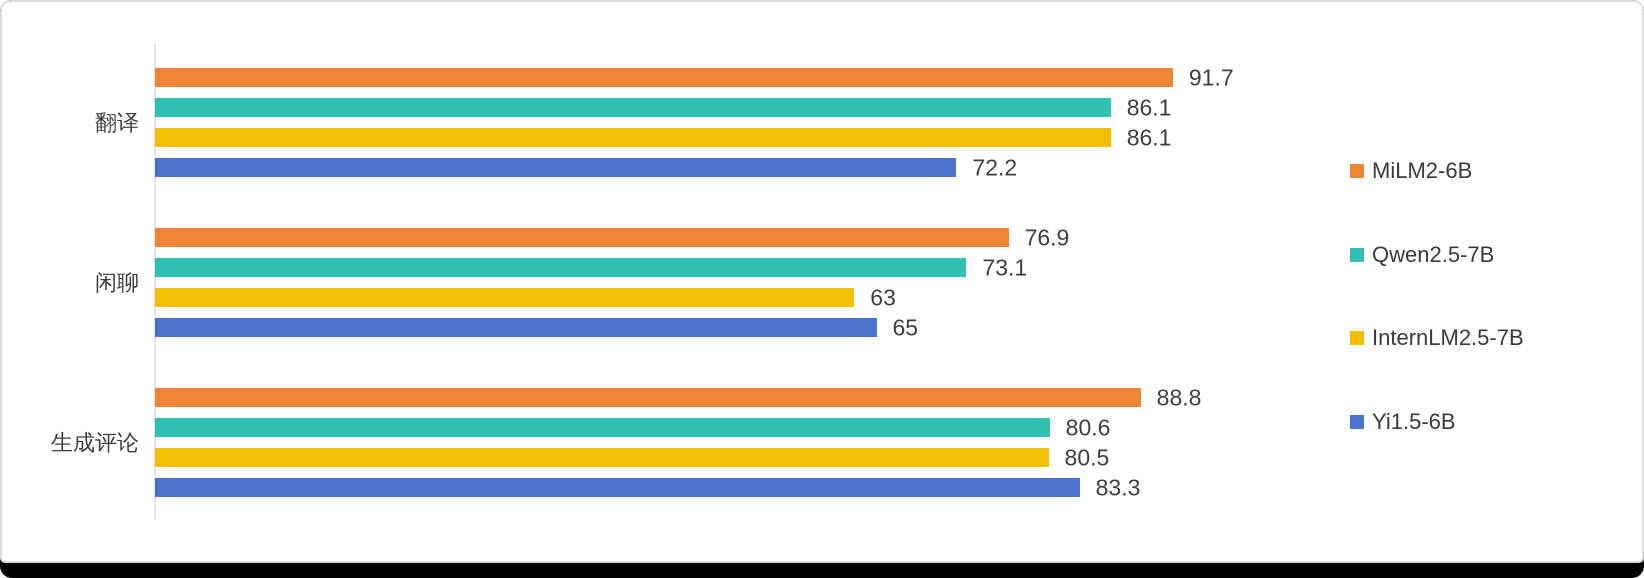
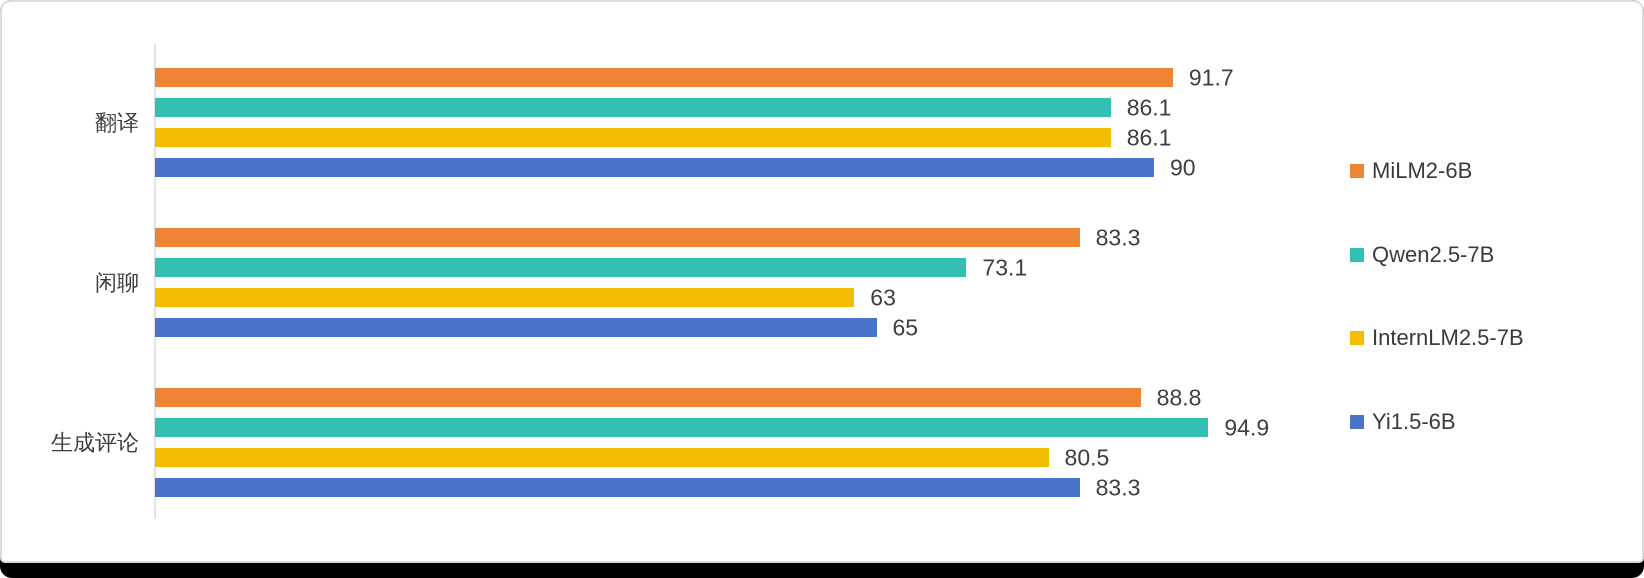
Yi1.5-6B/翻译: 72.2 -> 90
MiLM2-6B/闲聊: 76.9 -> 83.3
Qwen2.5-7B/生成评论: 80.6 -> 94.9
